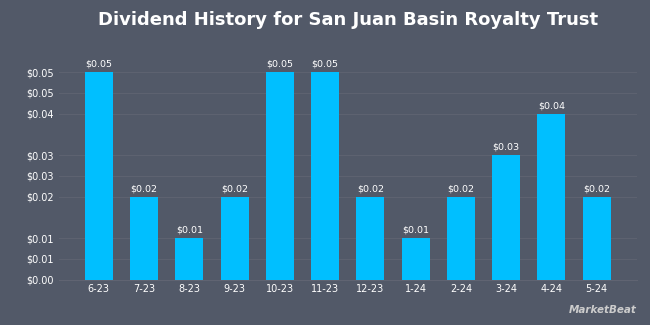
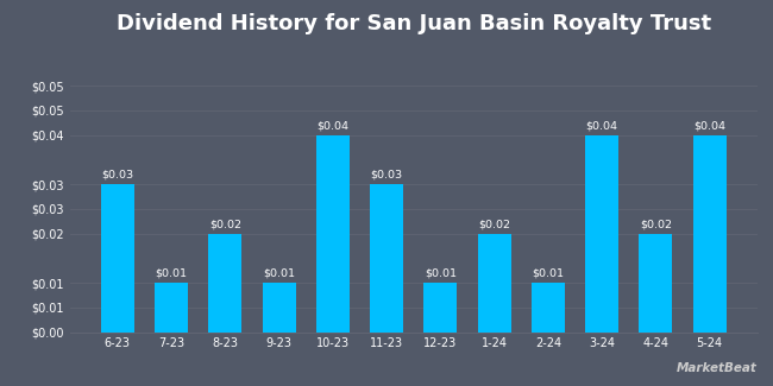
6-23: $0.05 -> $0.03
7-23: $0.02 -> $0.01
8-23: $0.01 -> $0.02
9-23: $0.02 -> $0.01
10-23: $0.05 -> $0.04
11-23: $0.05 -> $0.03
12-23: $0.02 -> $0.01
1-24: $0.01 -> $0.02
2-24: $0.02 -> $0.01
3-24: $0.03 -> $0.04
4-24: $0.04 -> $0.02
5-24: $0.02 -> $0.04
